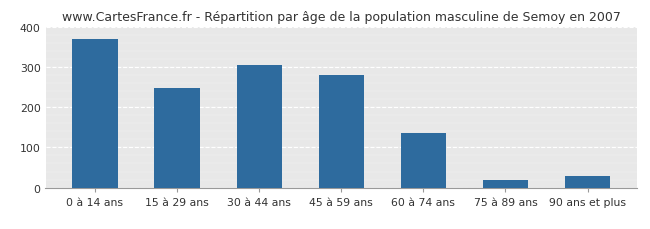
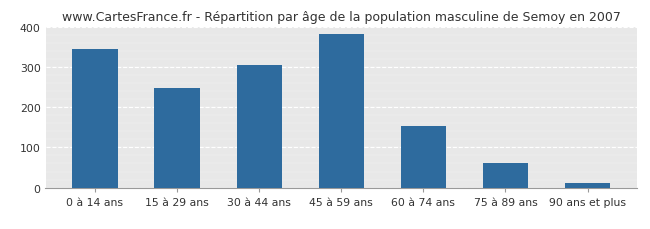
0 à 14 ans: 370 -> 344
45 à 59 ans: 280 -> 382
60 à 74 ans: 135 -> 153
75 à 89 ans: 20 -> 60
90 ans et plus: 30 -> 11
